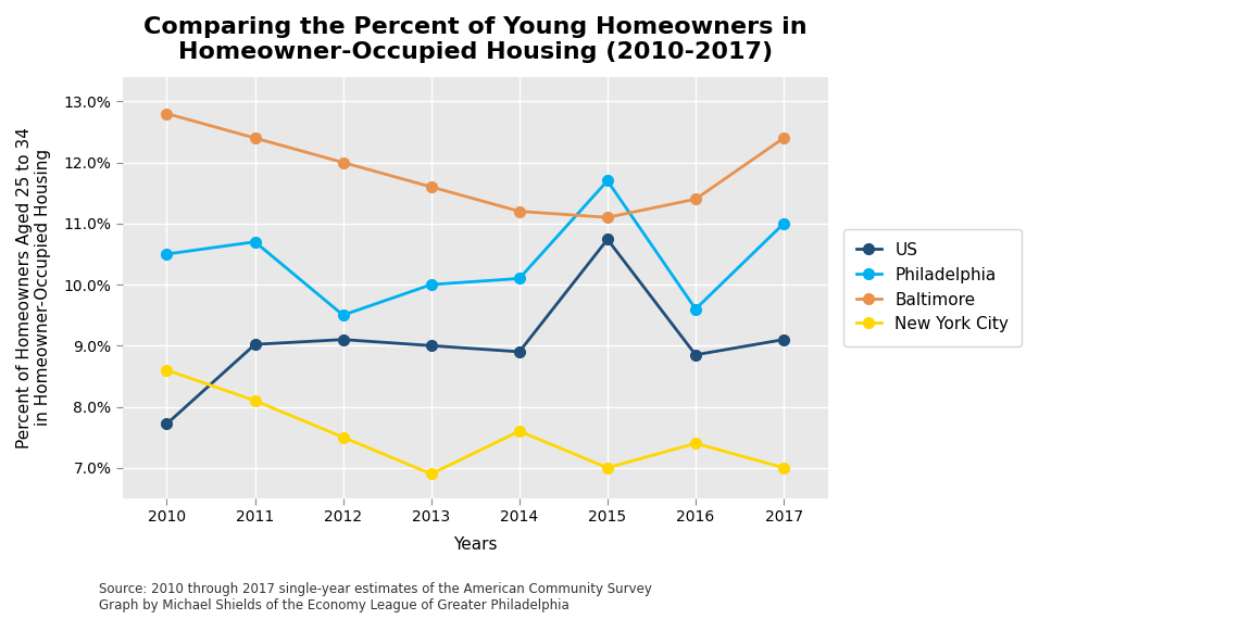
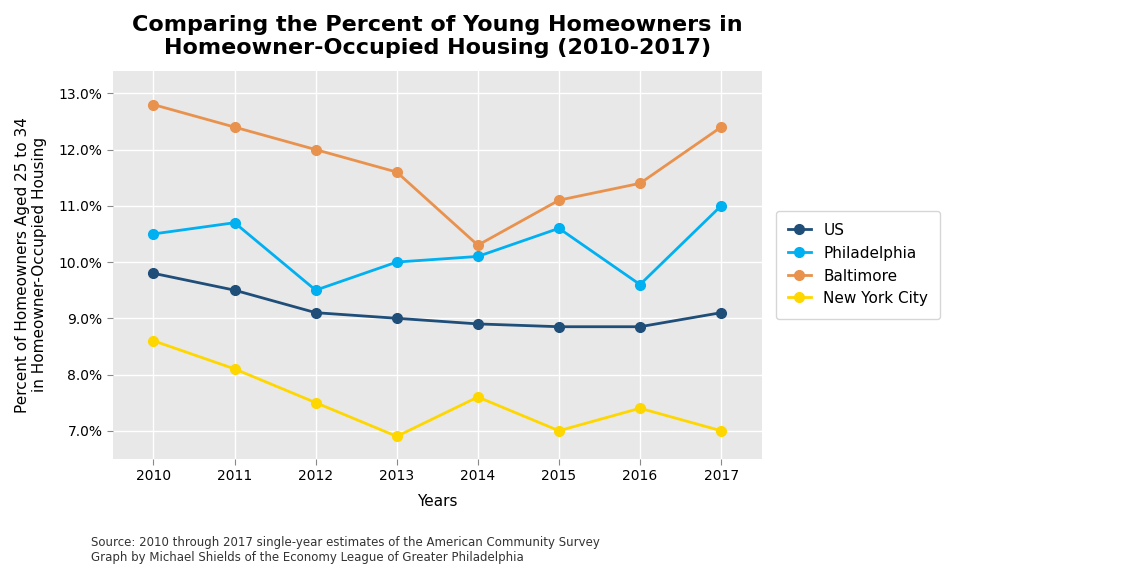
US/2010: 7.72% -> 9.80%
US/2011: 9.02% -> 9.50%
Baltimore/2014: 11.2% -> 10.3%
US/2015: 10.74% -> 8.85%
Philadelphia/2015: 11.7% -> 10.6%
